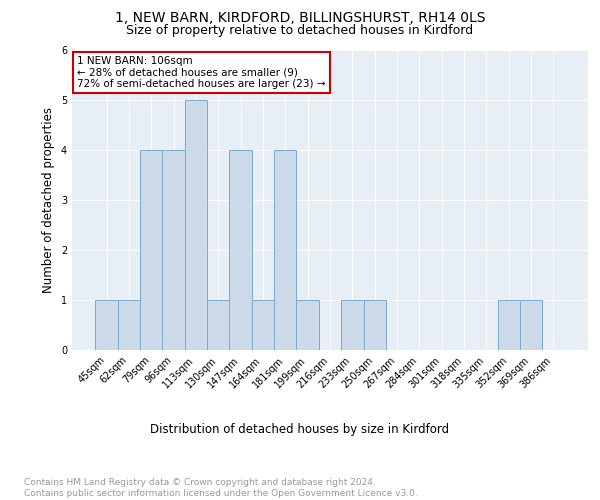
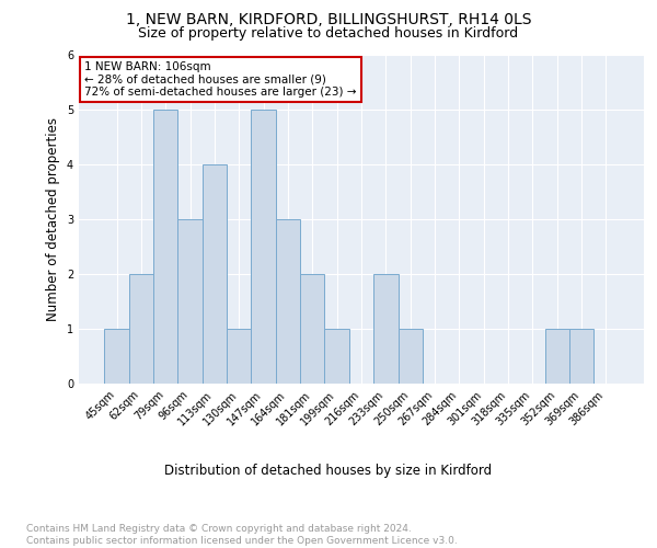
62sqm: 1 -> 2
79sqm: 4 -> 5
96sqm: 4 -> 3
113sqm: 5 -> 4
147sqm: 4 -> 5
164sqm: 1 -> 3
181sqm: 4 -> 2
233sqm: 1 -> 2
